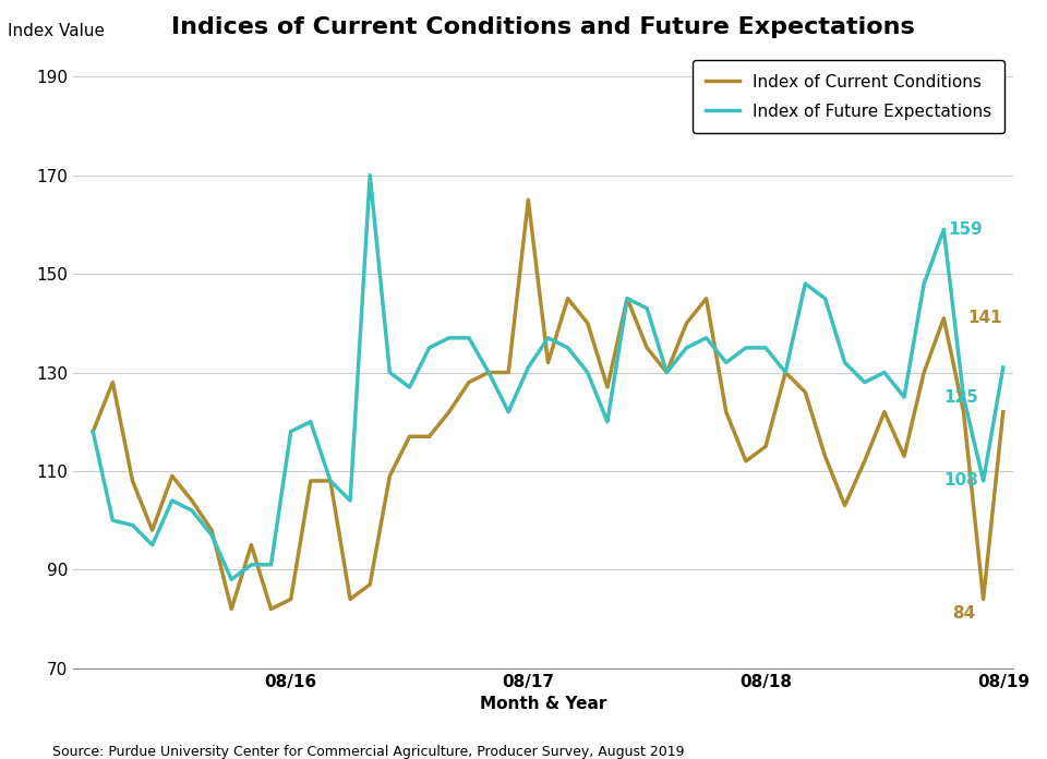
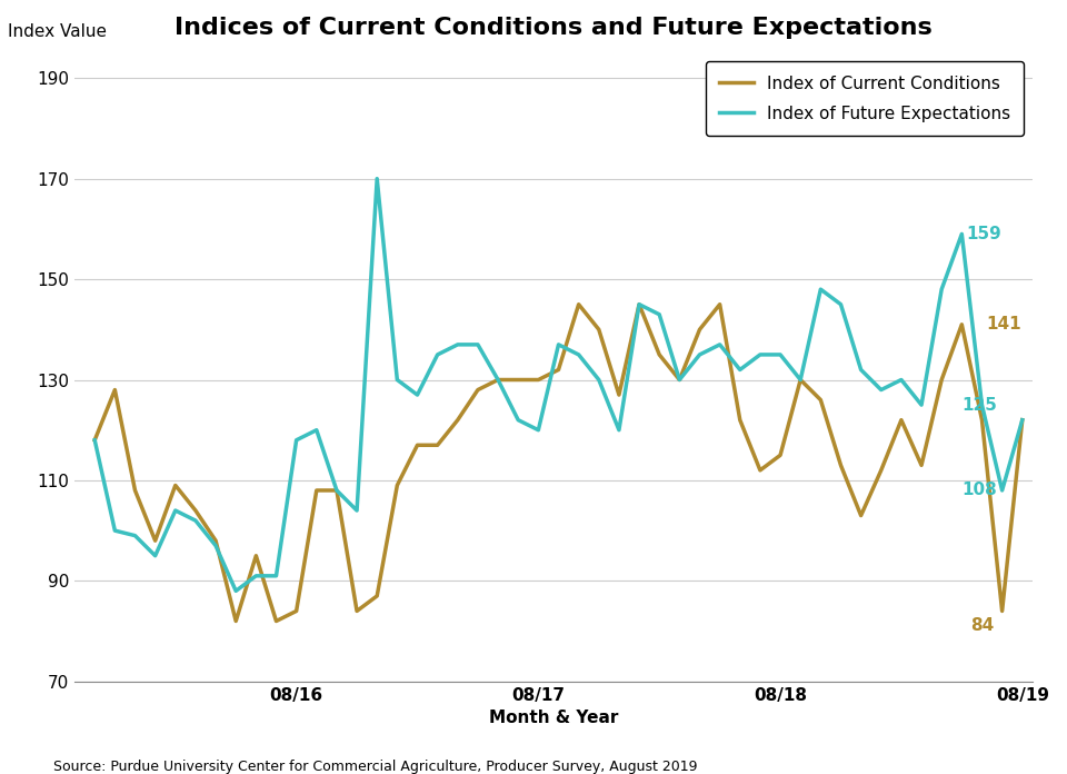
Index of Current Conditions/08/17: 165 -> 130
Index of Future Expectations/08/17: 131 -> 120
Index of Future Expectations/08/19: 131 -> 122
